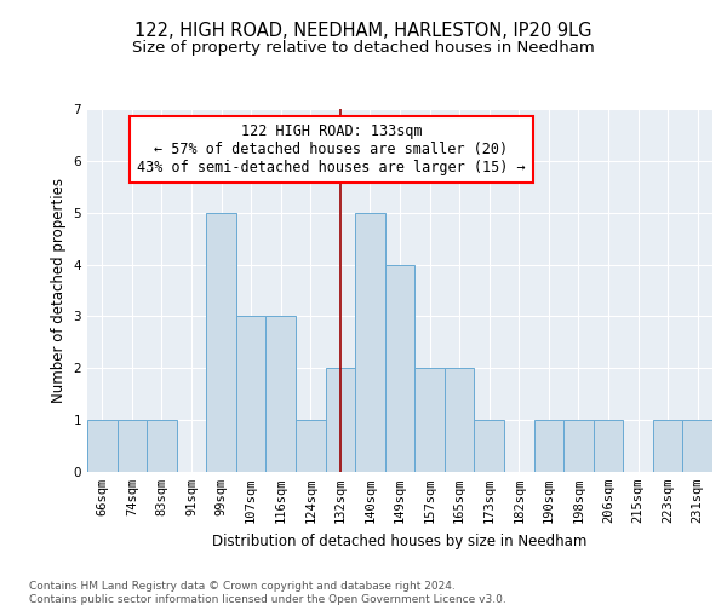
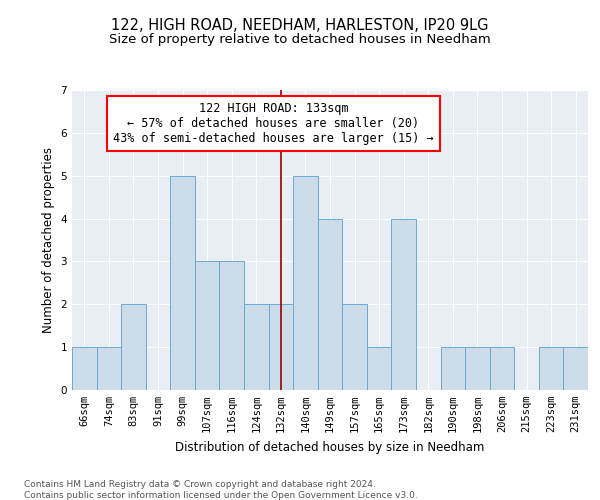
83sqm: 1 -> 2
124sqm: 1 -> 2
165sqm: 2 -> 1
173sqm: 1 -> 4
